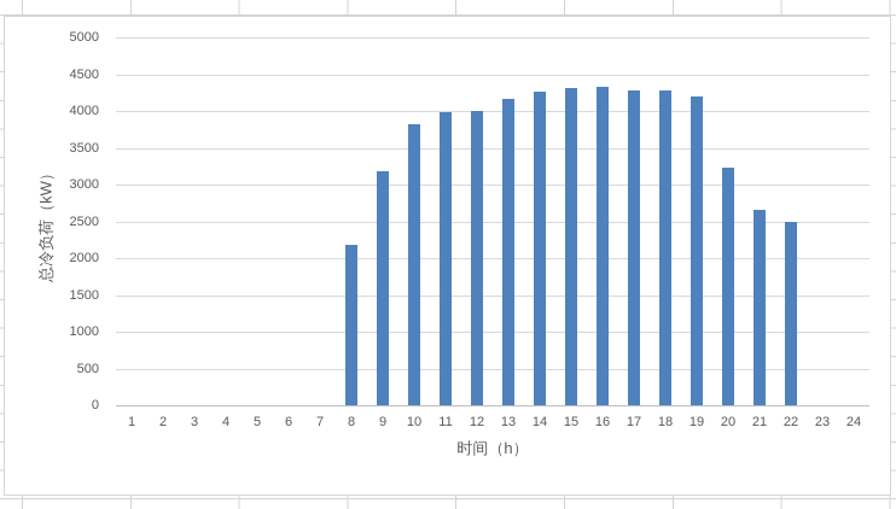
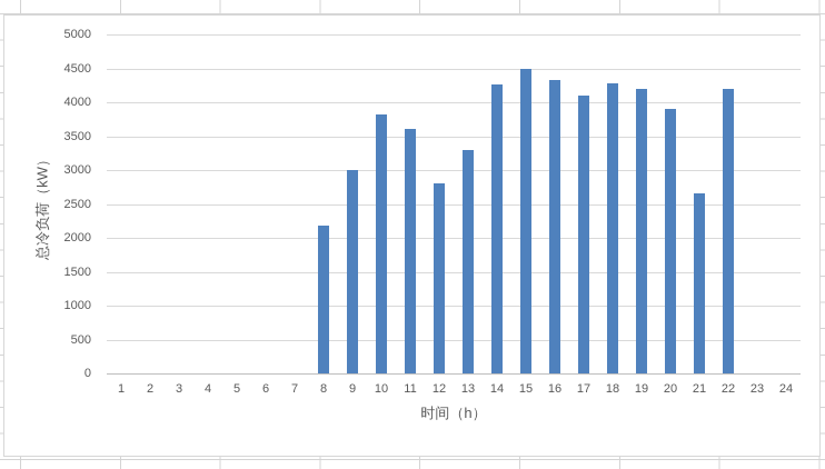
9: 3200 -> 3000
11: 4000 -> 3600
12: 4000 -> 2800
13: 4200 -> 3300
15: 4300 -> 4500
17: 4300 -> 4100
20: 3200 -> 3900
22: 2500 -> 4200
